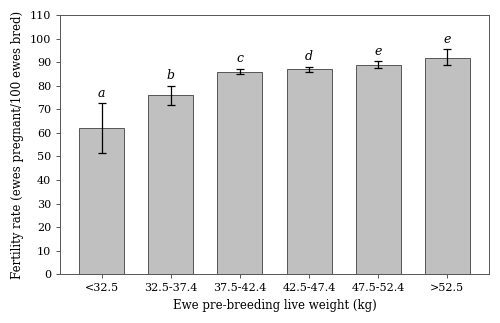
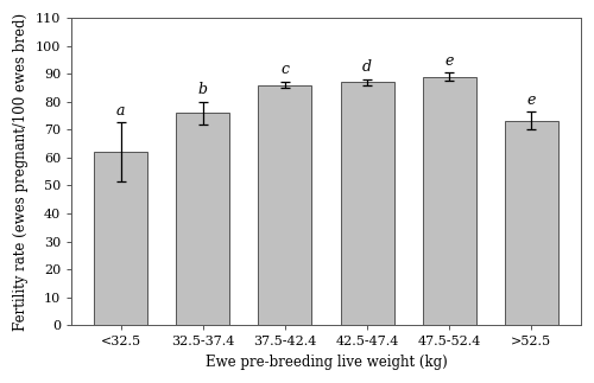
>52.5: 92 -> 73
